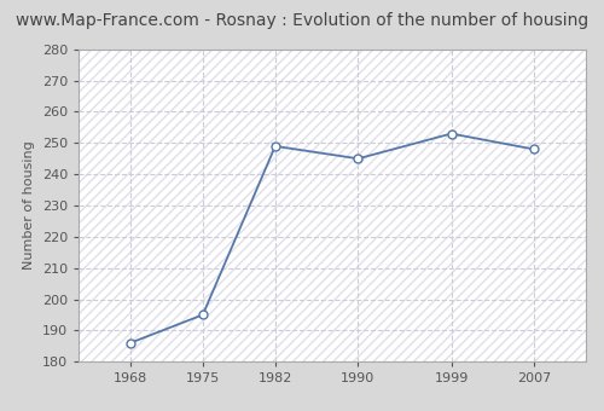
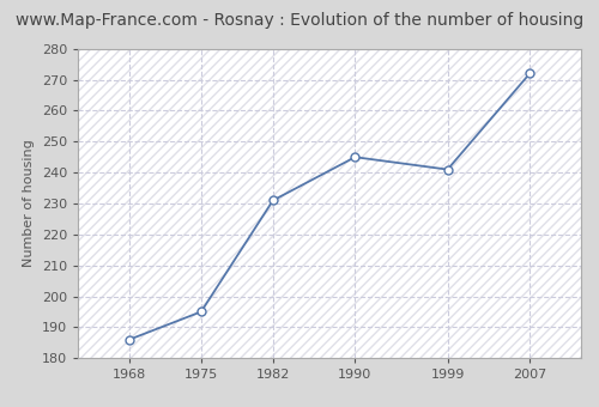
1982: 249 -> 231
1999: 253 -> 241
2007: 248 -> 272
